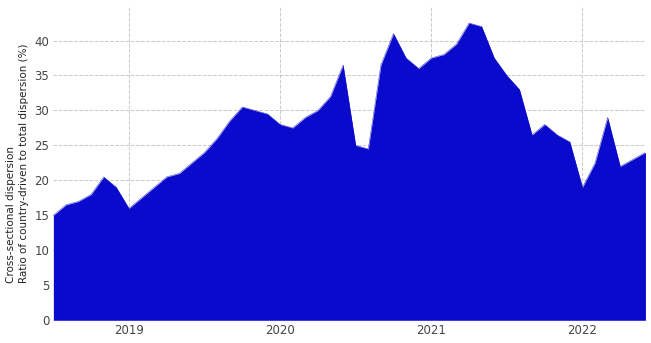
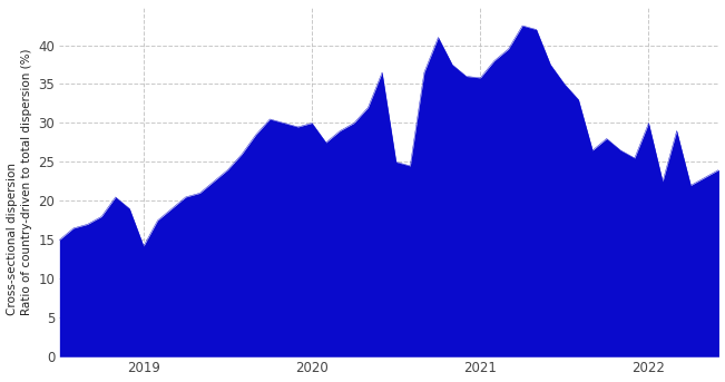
2019: 16.0 -> 14.2
2020: 28.0 -> 30.0
2021: 37.5 -> 35.8
2022: 19.0 -> 30.0
